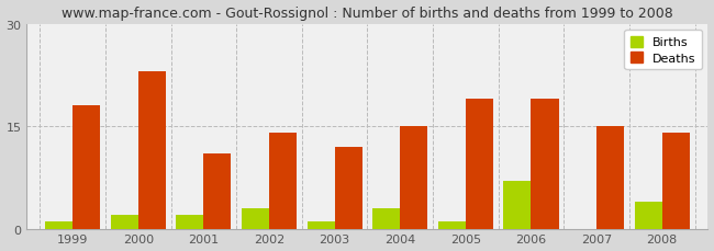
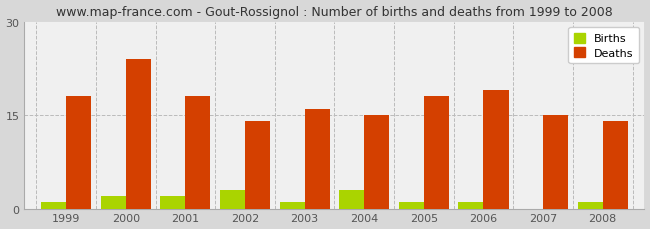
Deaths/2000: 23 -> 24
Deaths/2001: 11 -> 18
Deaths/2003: 12 -> 16
Deaths/2005: 19 -> 18
Births/2006: 7 -> 1
Births/2008: 4 -> 1
